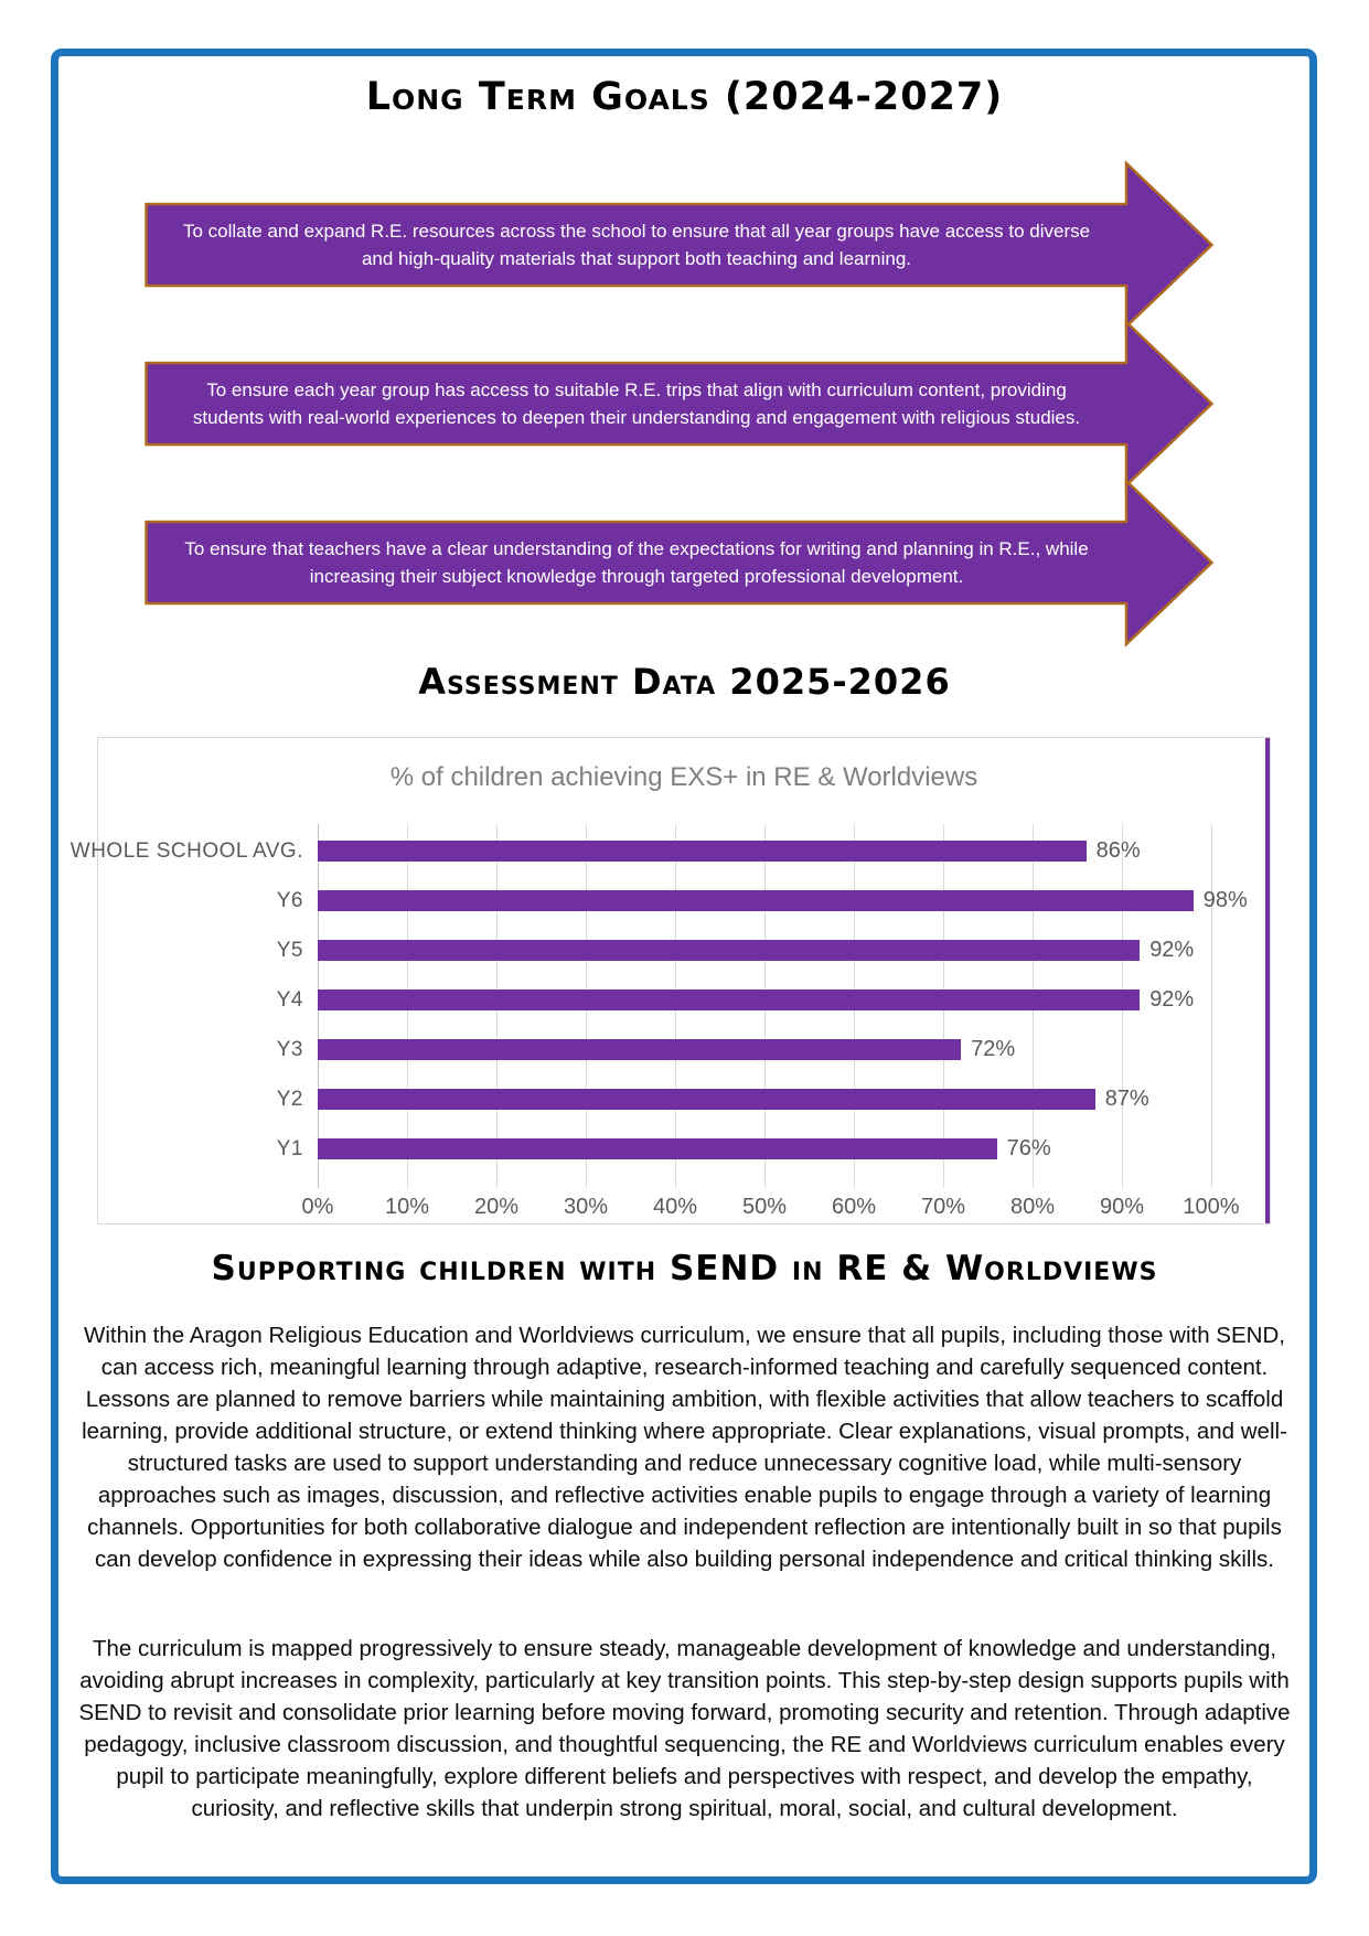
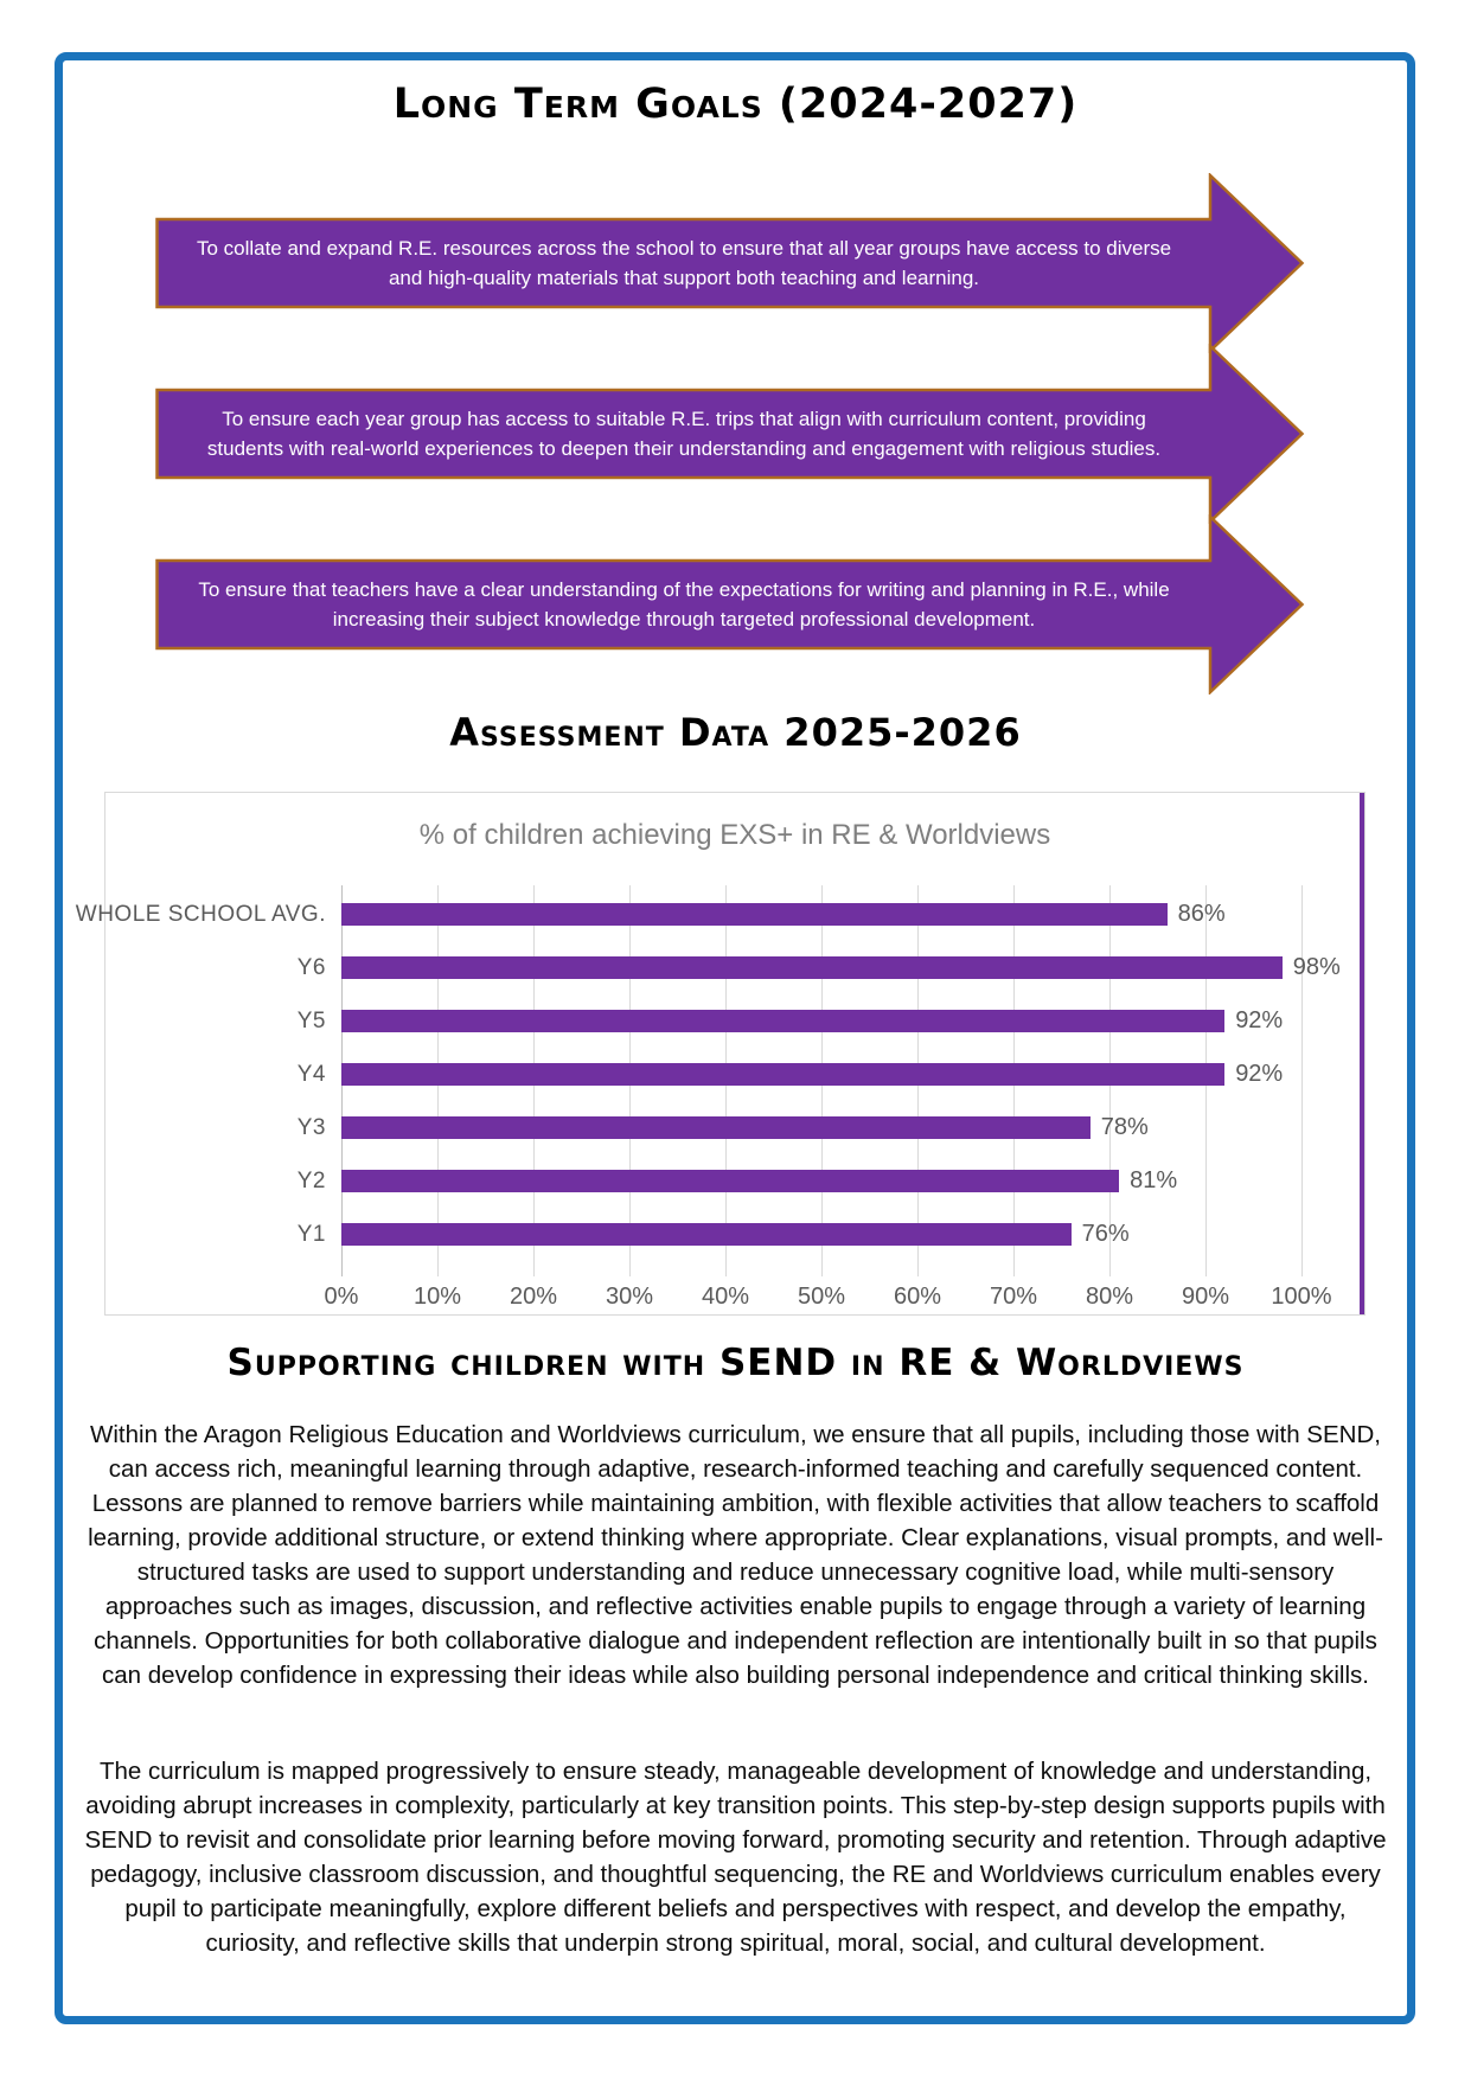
Y3: 72% -> 78%
Y2: 87% -> 81%
